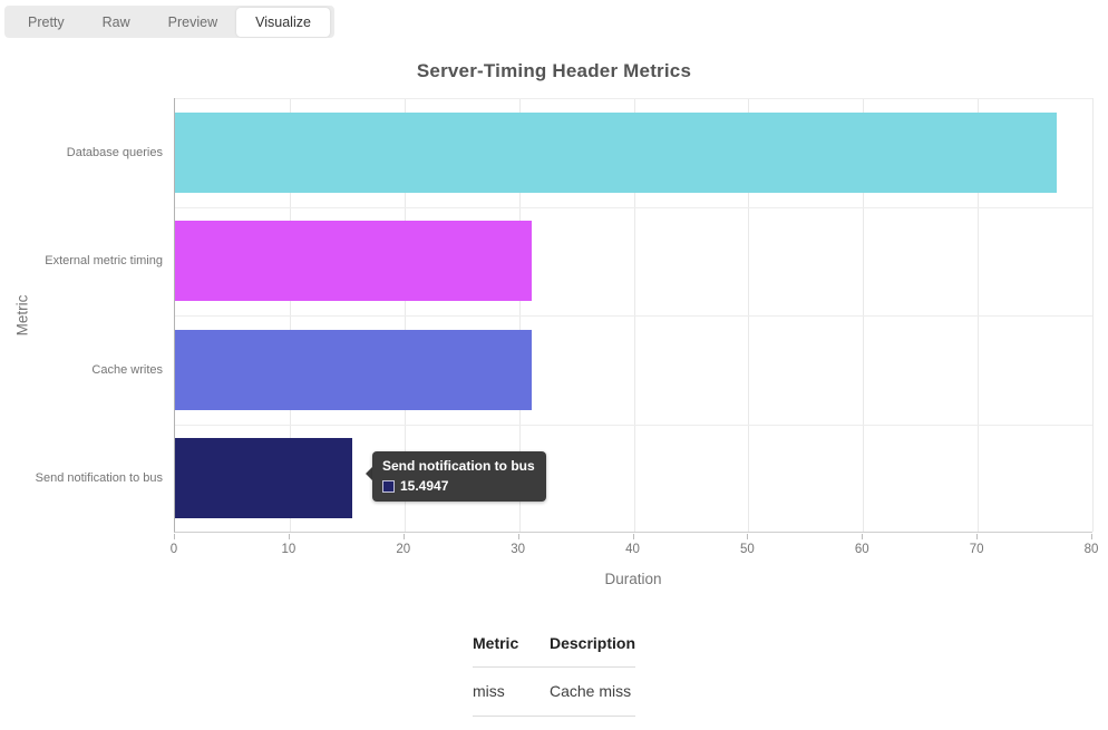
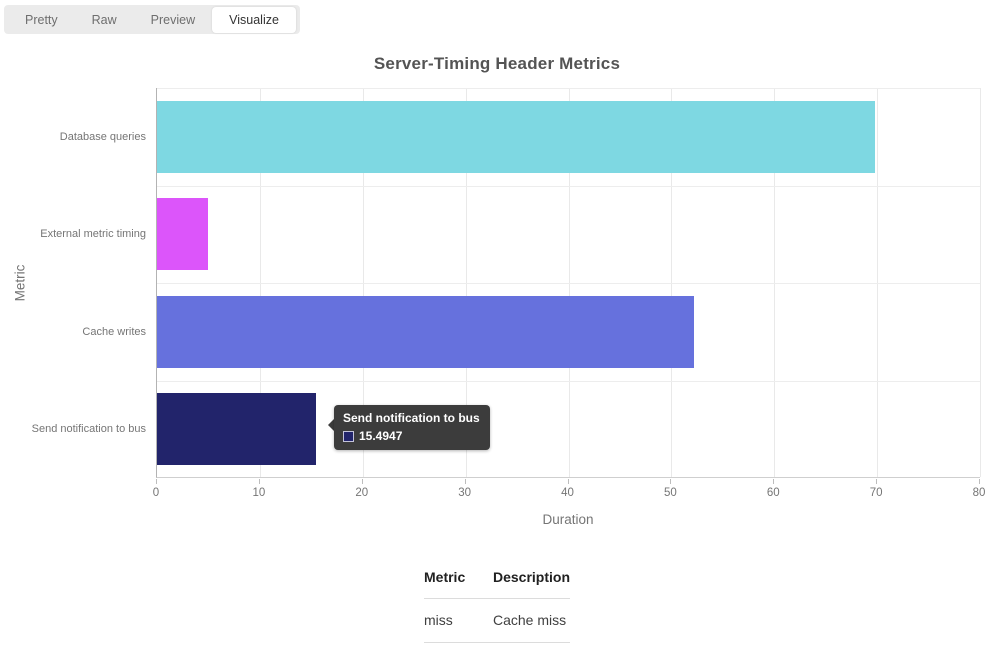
Database queries: 76.9 -> 69.8
External metric timing: 31.1 -> 5.0
Cache writes: 31.1 -> 52.2
